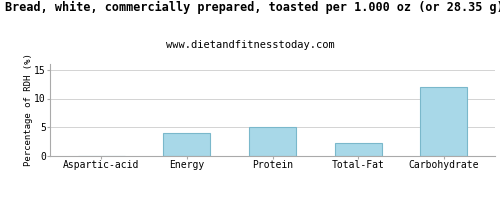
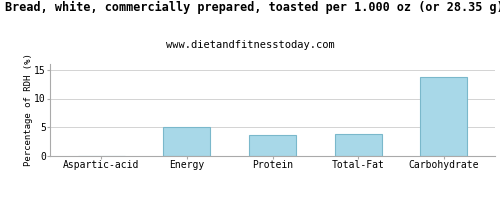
Energy: 4.0 -> 5.0
Protein: 5.0 -> 3.6
Total-Fat: 2.2 -> 3.8
Carbohydrate: 12.0 -> 13.8
